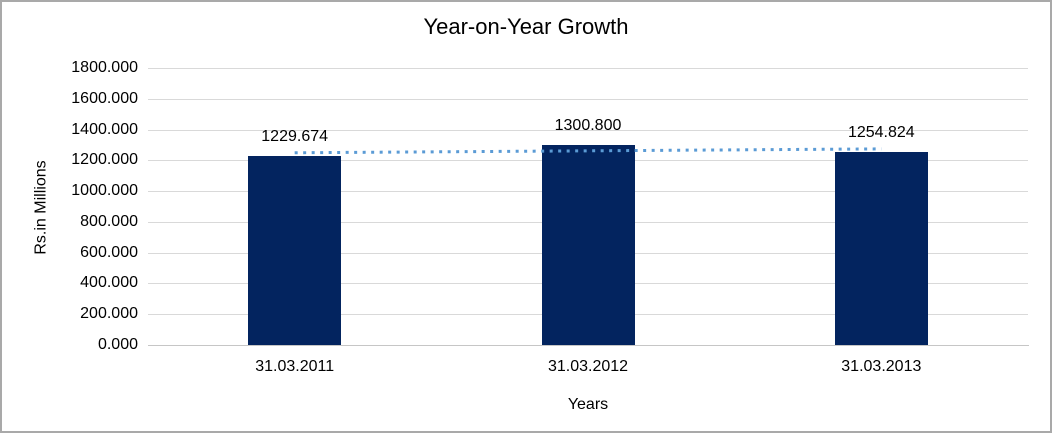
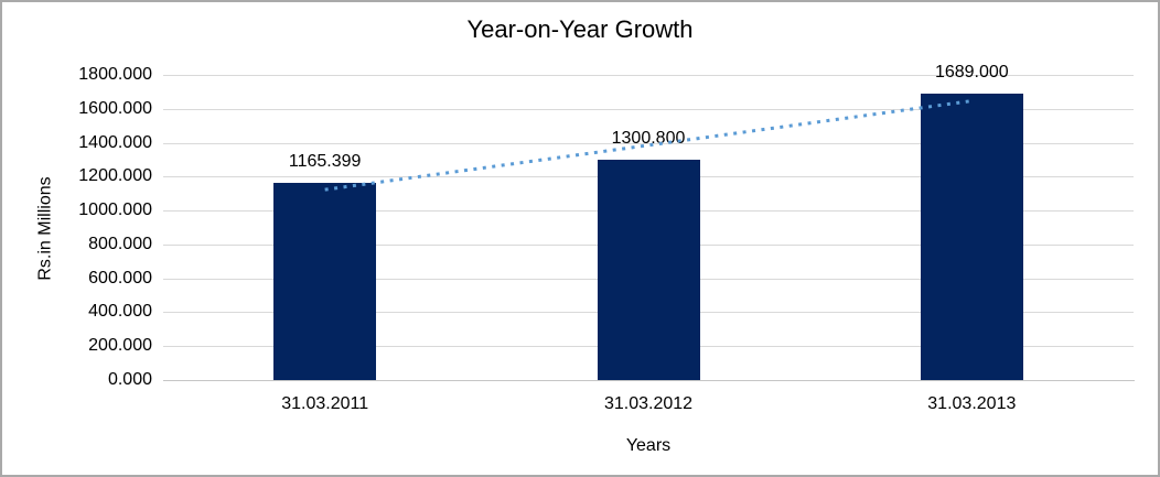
31.03.2011: 1229.674 -> 1165.399
31.03.2013: 1254.824 -> 1689.000
